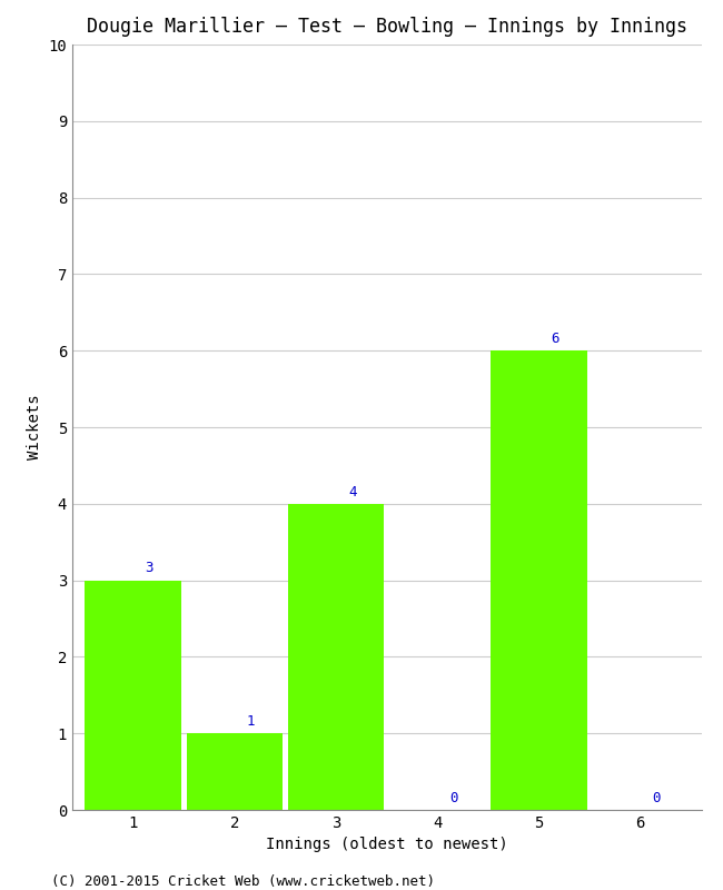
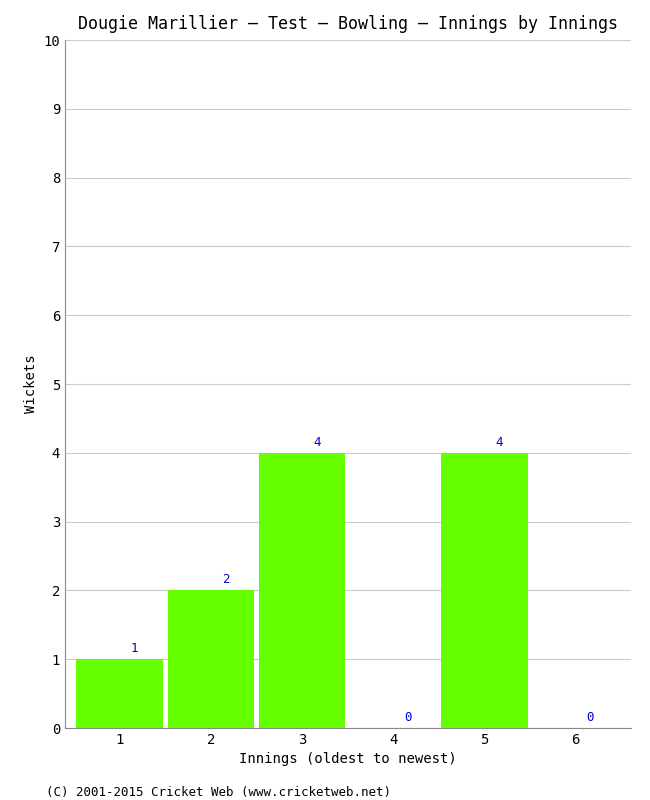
1: 3 -> 1
2: 1 -> 2
5: 6 -> 4
